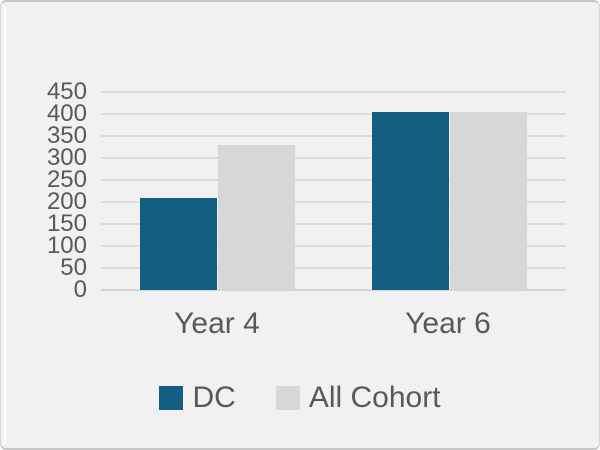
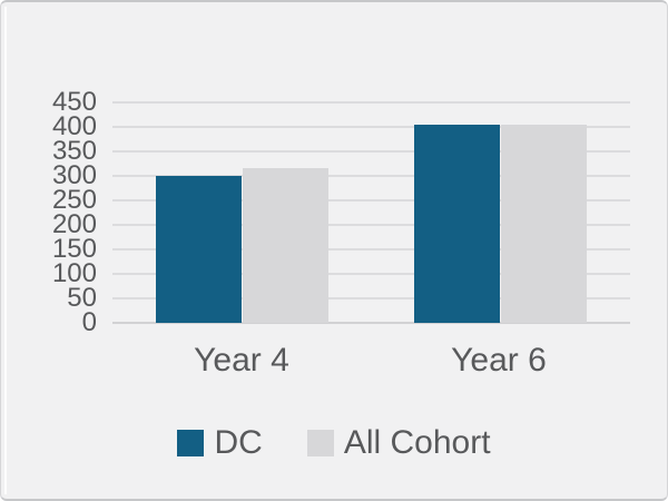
DC/Year 4: 210 -> 300
All Cohort/Year 4: 330 -> 320
